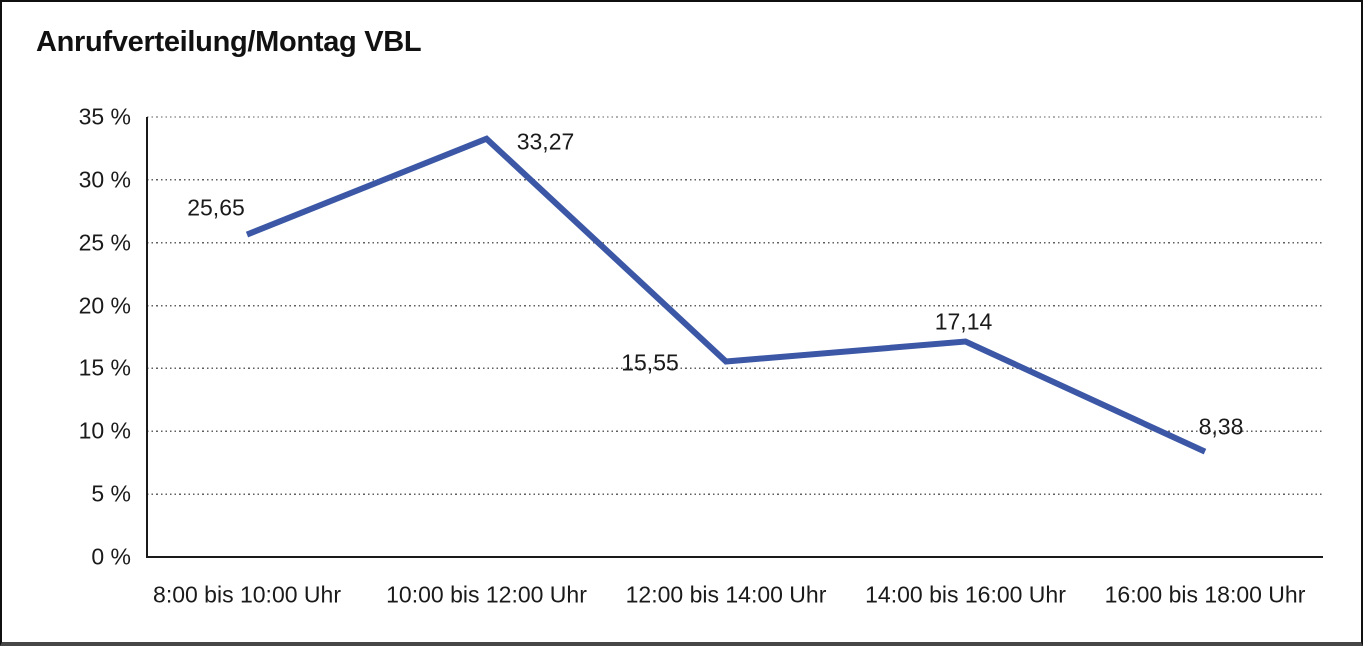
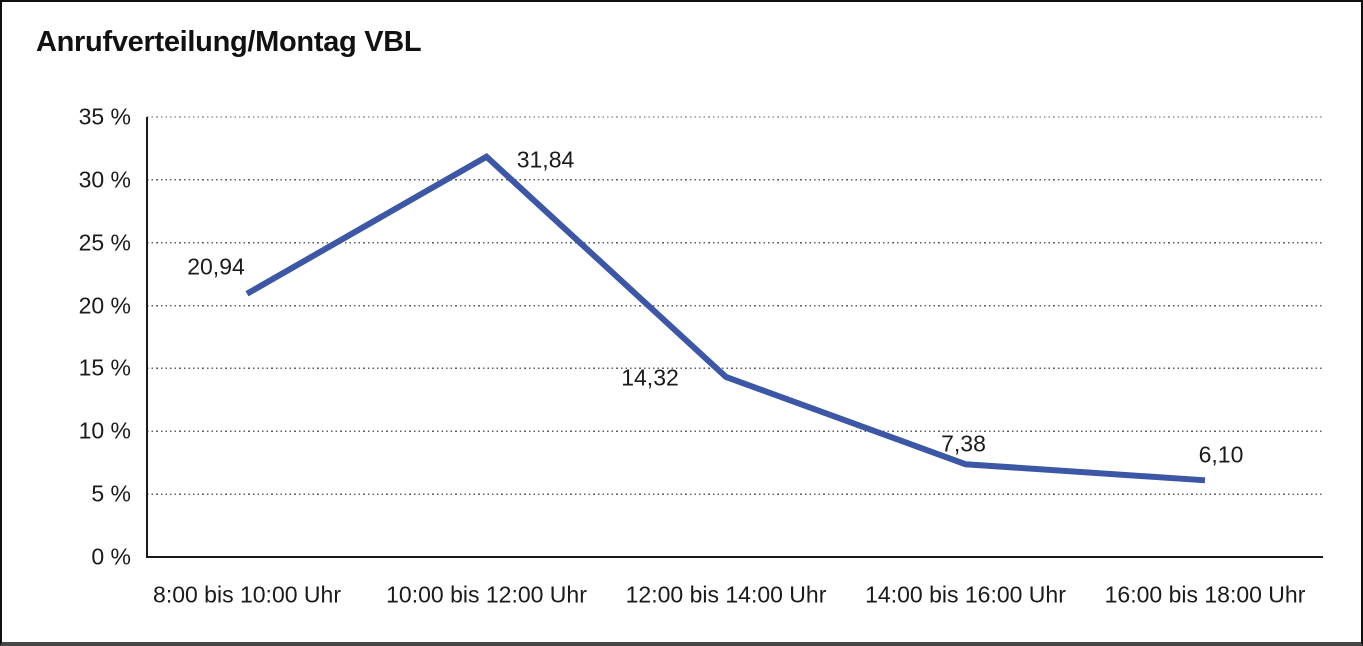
8:00 bis 10:00 Uhr: 25,65 -> 20,94
10:00 bis 12:00 Uhr: 33,27 -> 31,84
12:00 bis 14:00 Uhr: 15,55 -> 14,32
14:00 bis 16:00 Uhr: 17,14 -> 7,38
16:00 bis 18:00 Uhr: 8,38 -> 6,10
